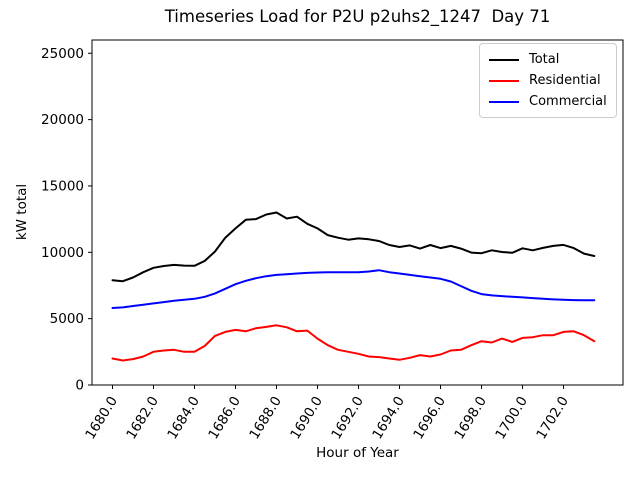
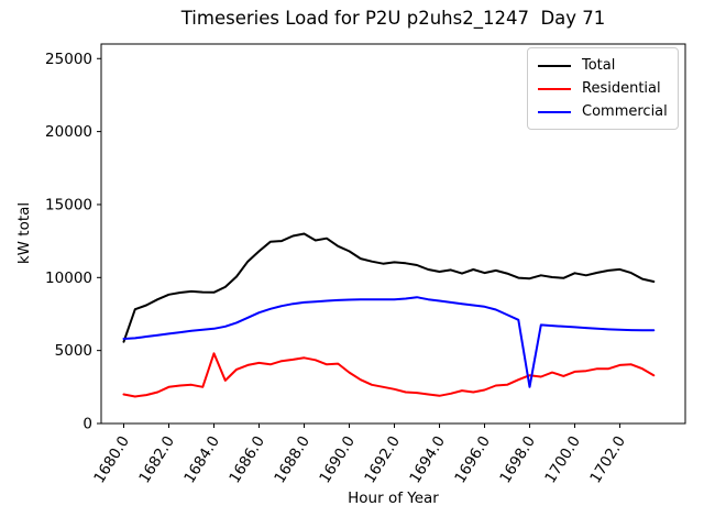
Total/1680.0: 7900 -> 5600
Residential/1684.0: 2500 -> 4800
Commercial/1698.0: 6800 -> 2500
